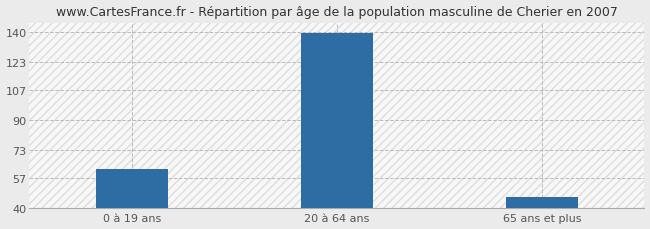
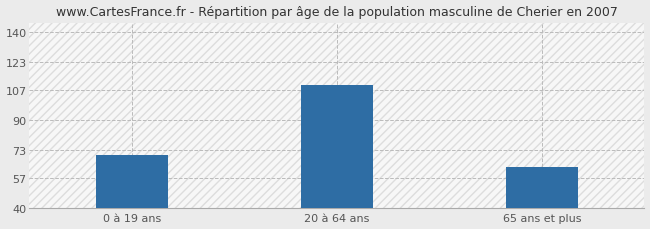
0 à 19 ans: 62 -> 70
20 à 64 ans: 139 -> 110
65 ans et plus: 46 -> 63
